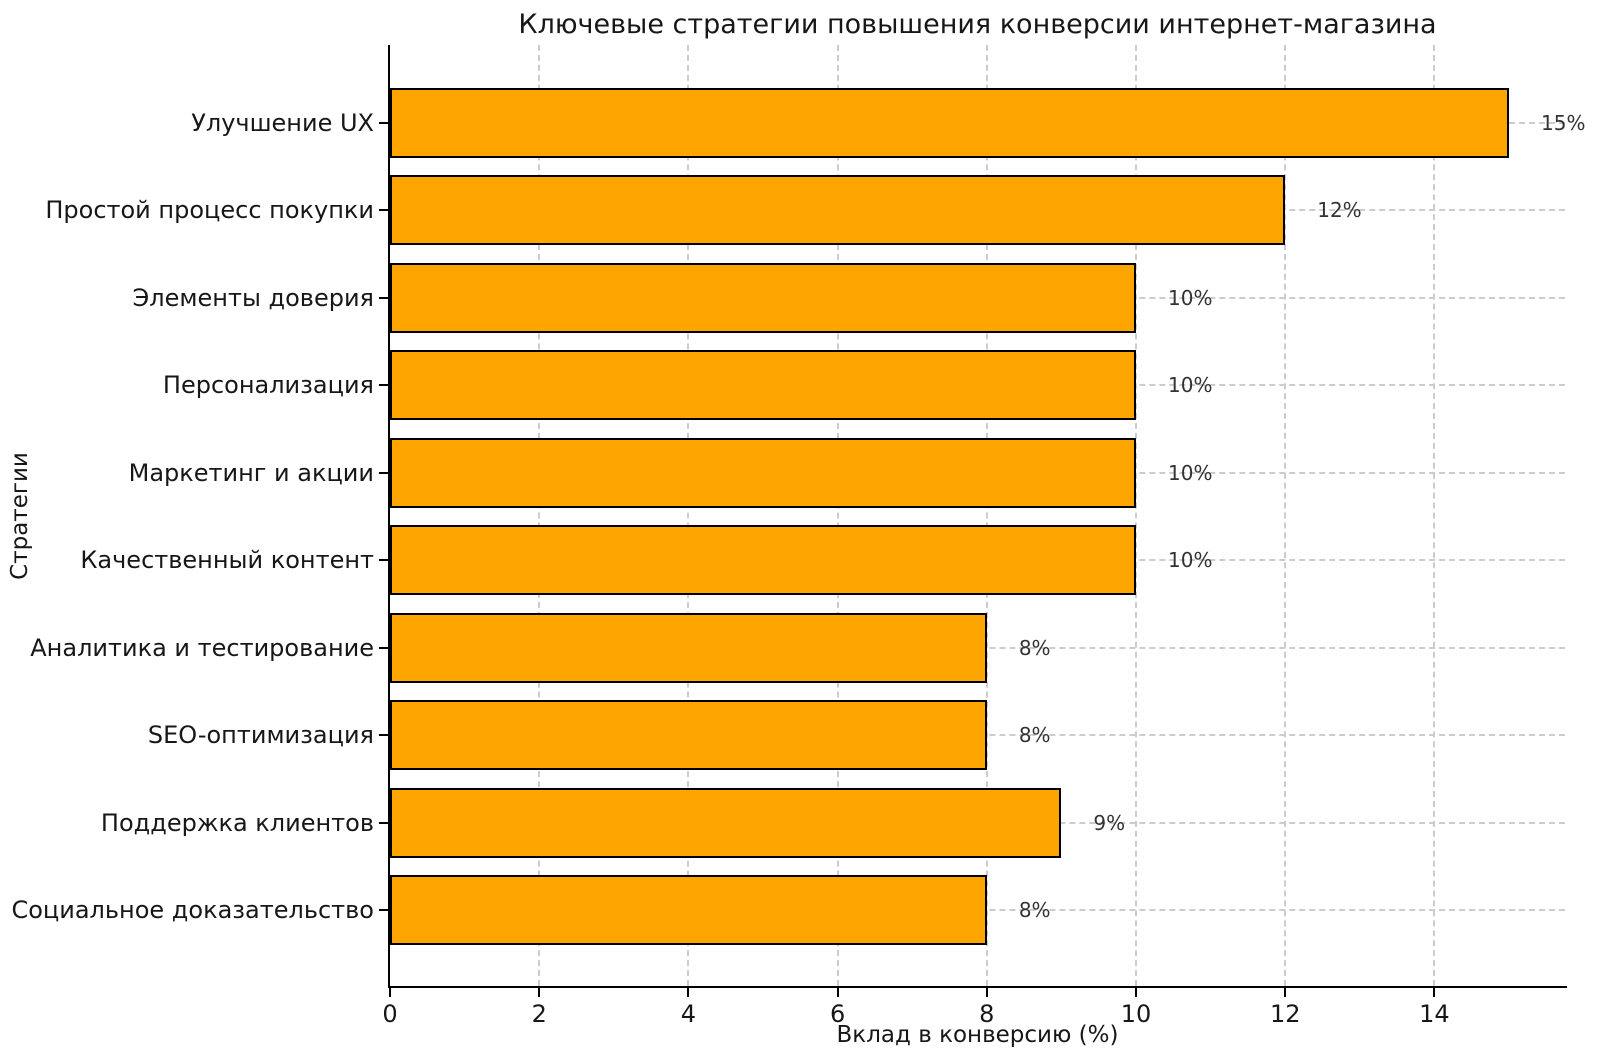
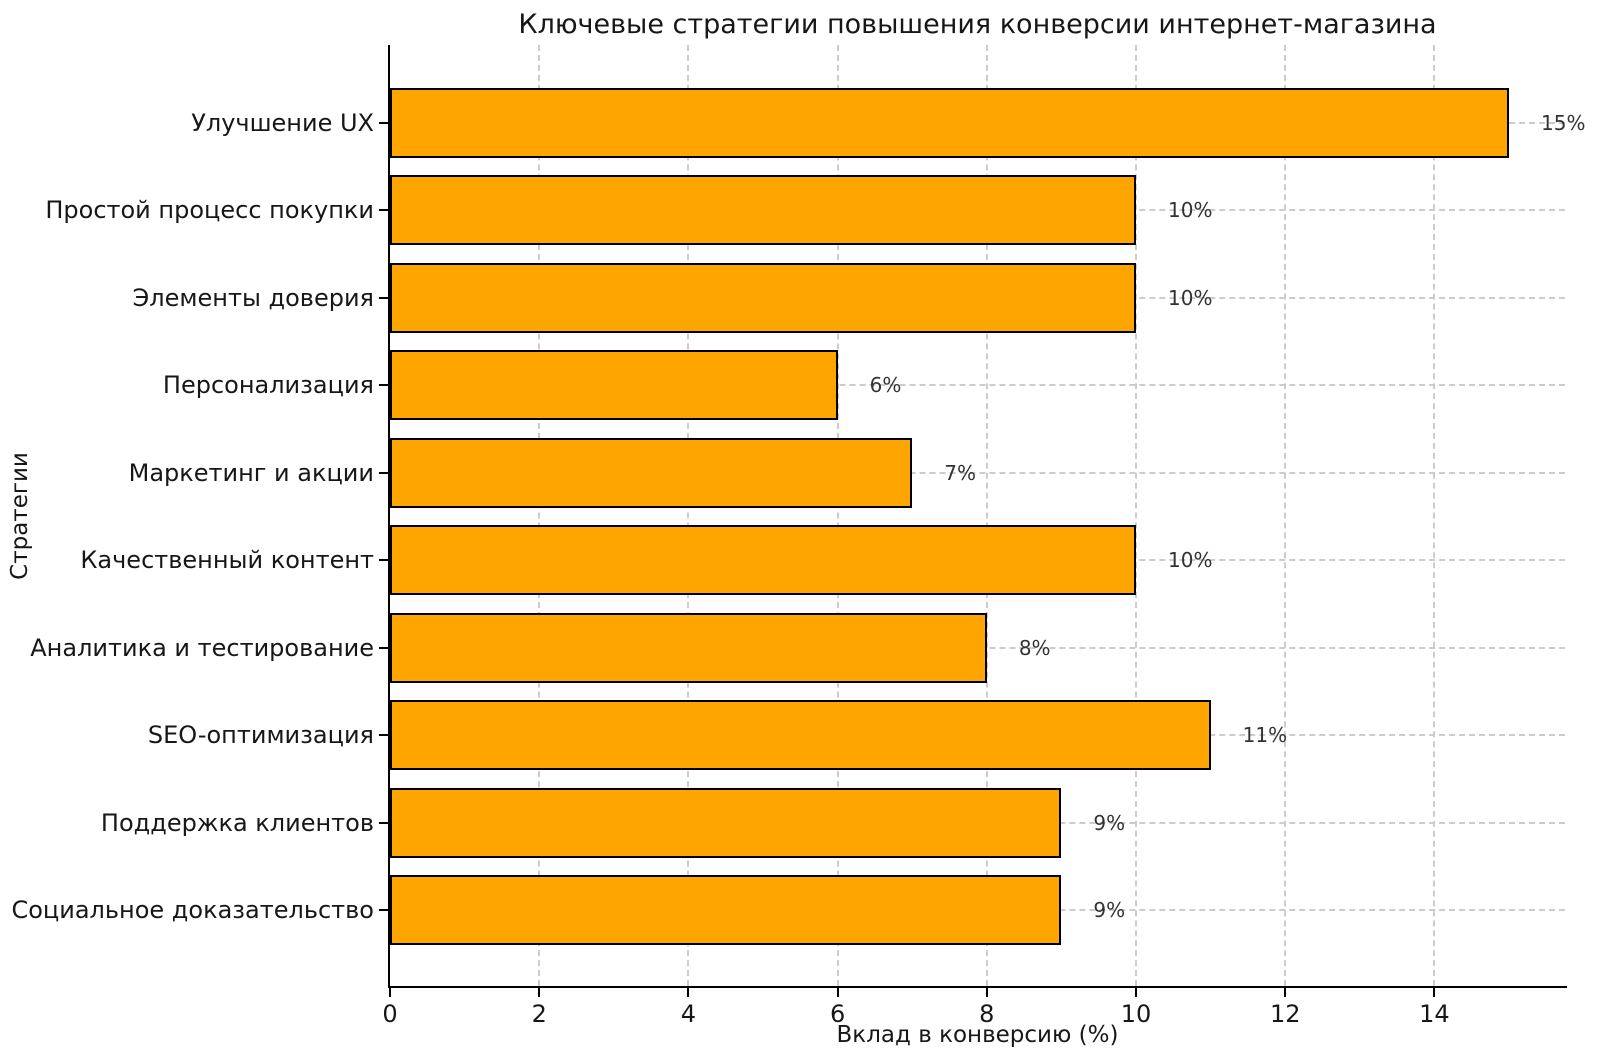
Простой процесс покупки: 12% -> 10%
Персонализация: 10% -> 6%
Маркетинг и акции: 10% -> 7%
SEO-оптимизация: 8% -> 11%
Социальное доказательство: 8% -> 9%
